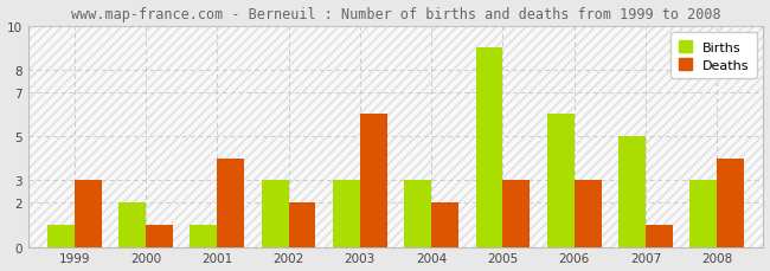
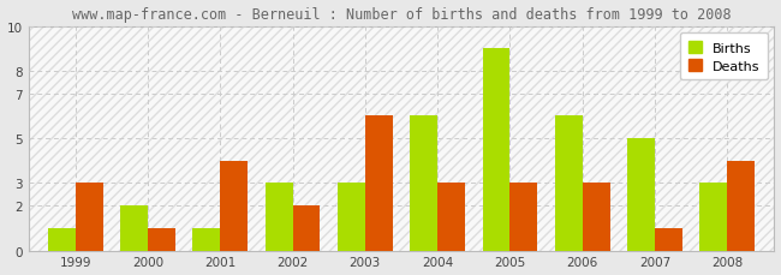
Births/2004: 3 -> 6
Deaths/2004: 2 -> 3
